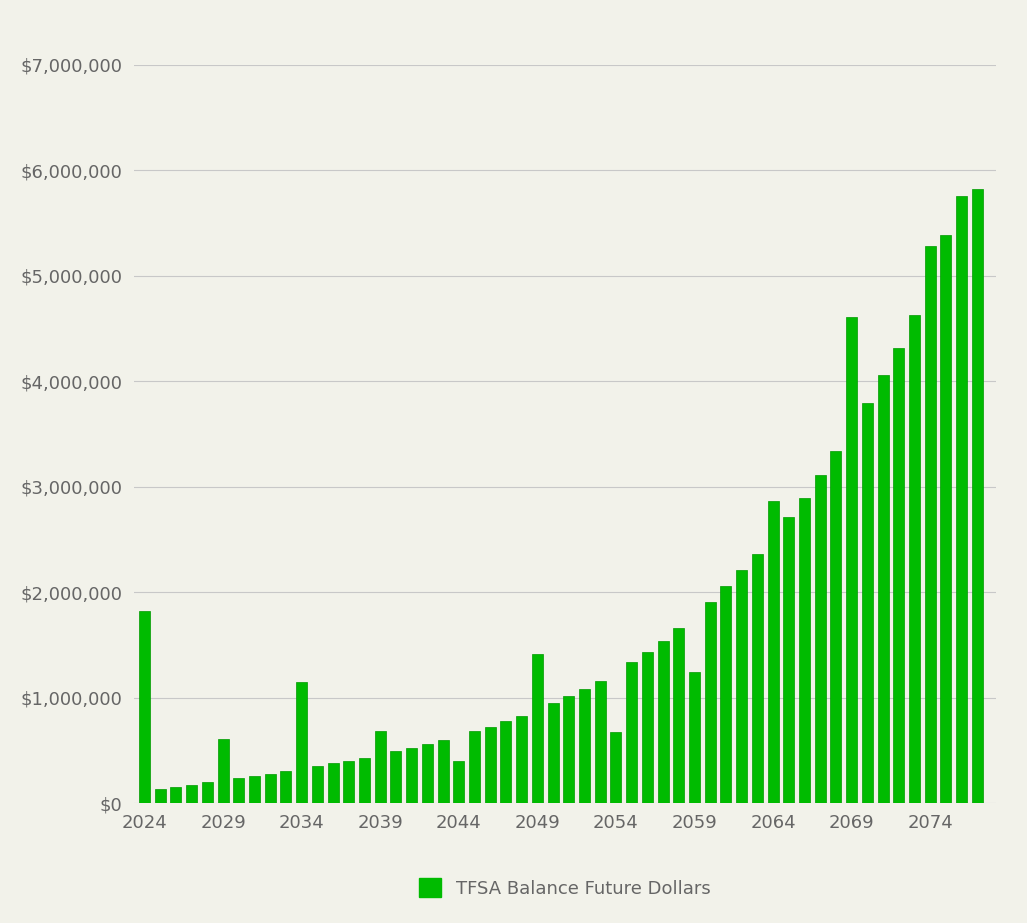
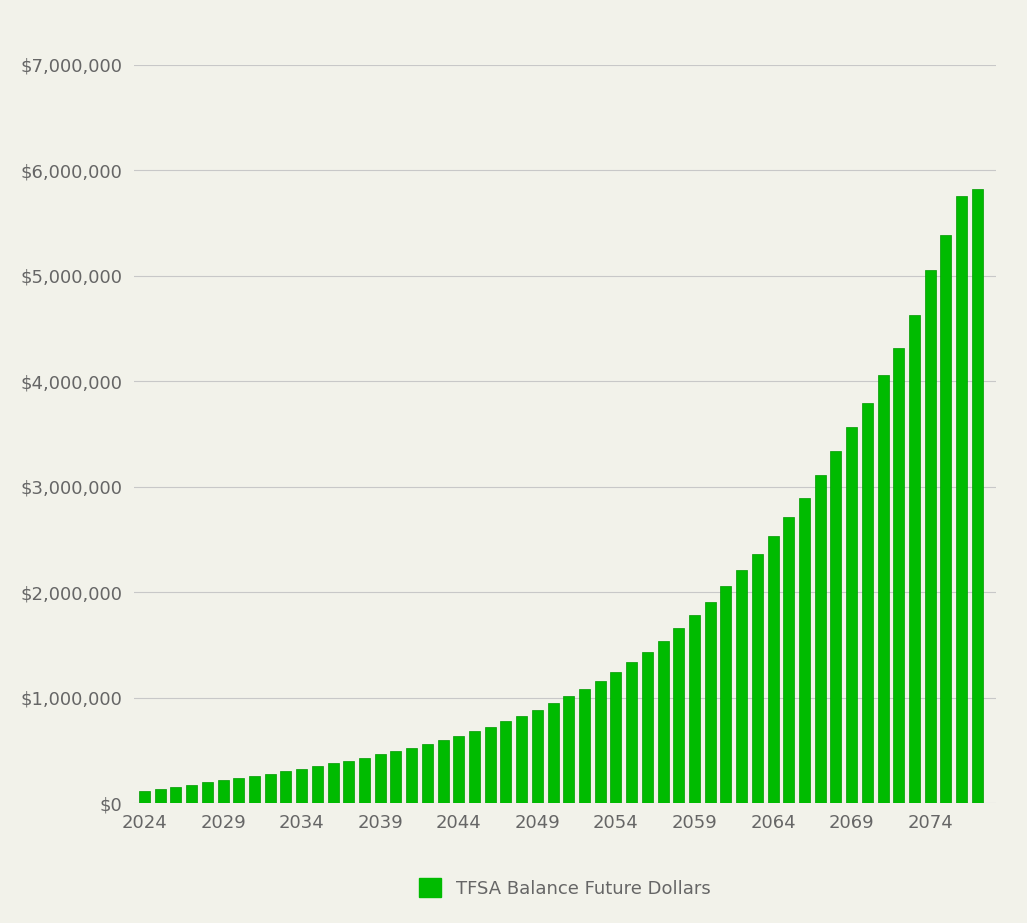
2024: $1,820,000 -> $110,000
2029: $610,000 -> $220,000
2034: $1,150,000 -> $320,000
2039: $680,000 -> $460,000
2044: $400,000 -> $640,000
2049: $1,410,000 -> $880,000
2054: $670,000 -> $1,240,000
2059: $1,240,000 -> $1,780,000
2064: $2,860,000 -> $2,530,000
2069: $4,610,000 -> $3,560,000
2074: $5,280,000 -> $5,060,000
